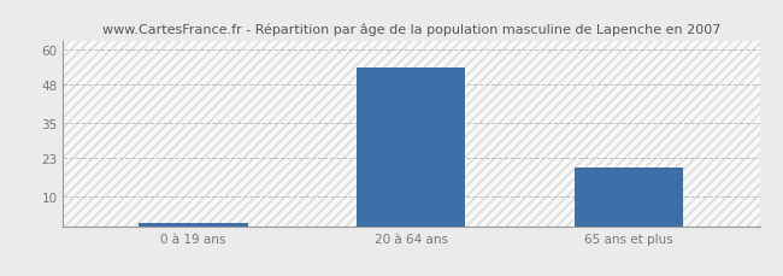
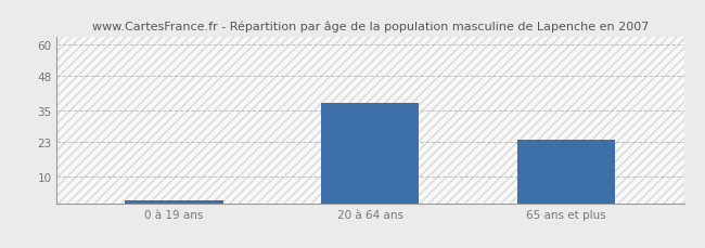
20 à 64 ans: 54 -> 38
65 ans et plus: 20 -> 24
